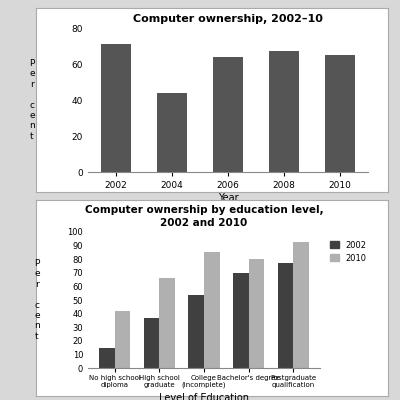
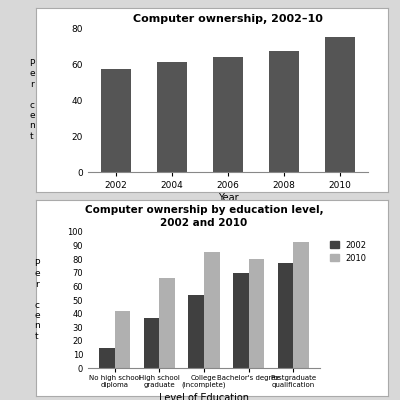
Computer ownership, 2002–10/2002: 71 -> 57
Computer ownership, 2002–10/2004: 44 -> 61
Computer ownership, 2002–10/2010: 65 -> 75
